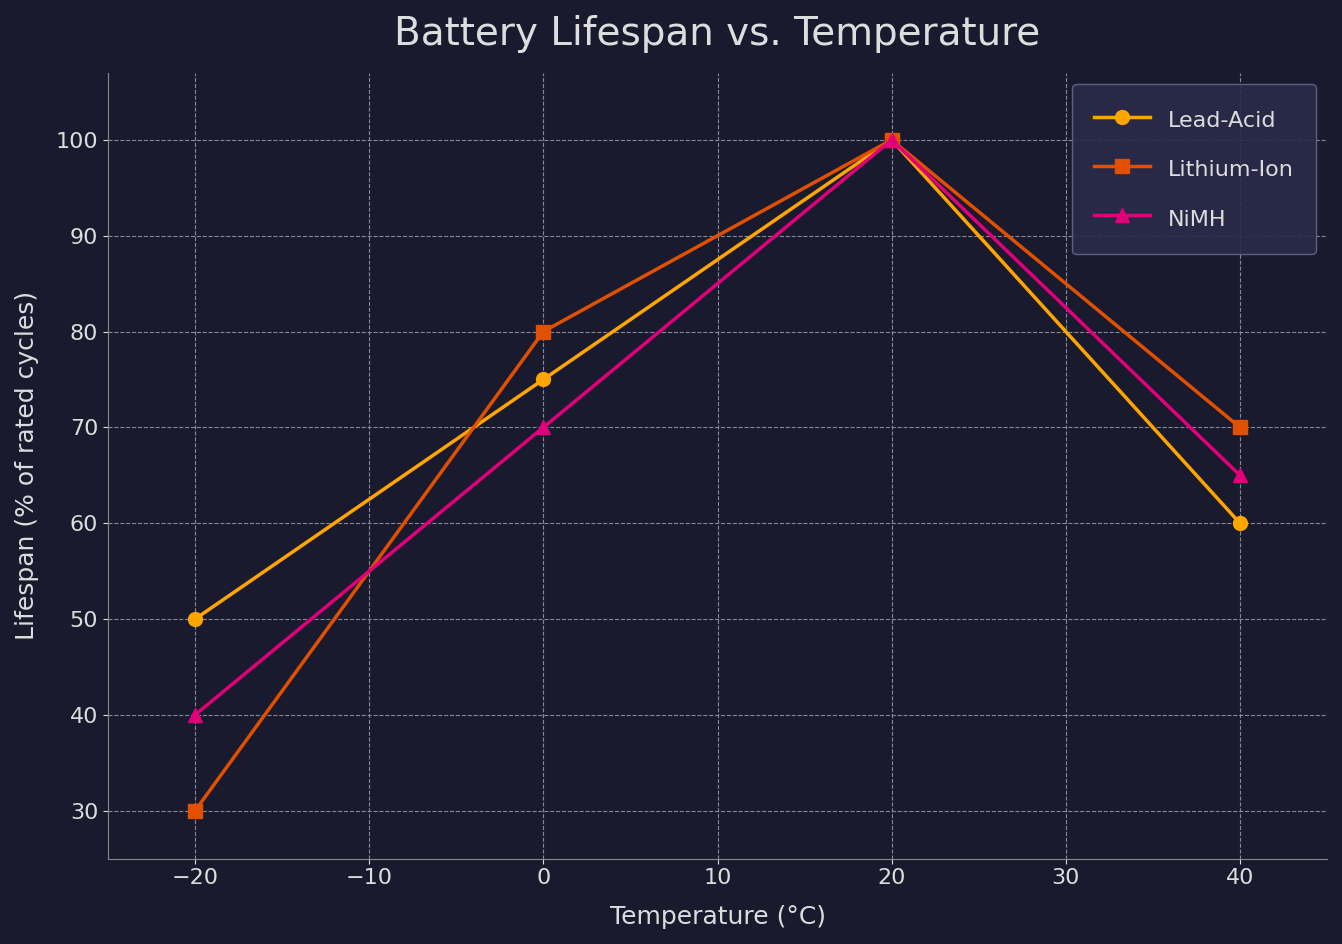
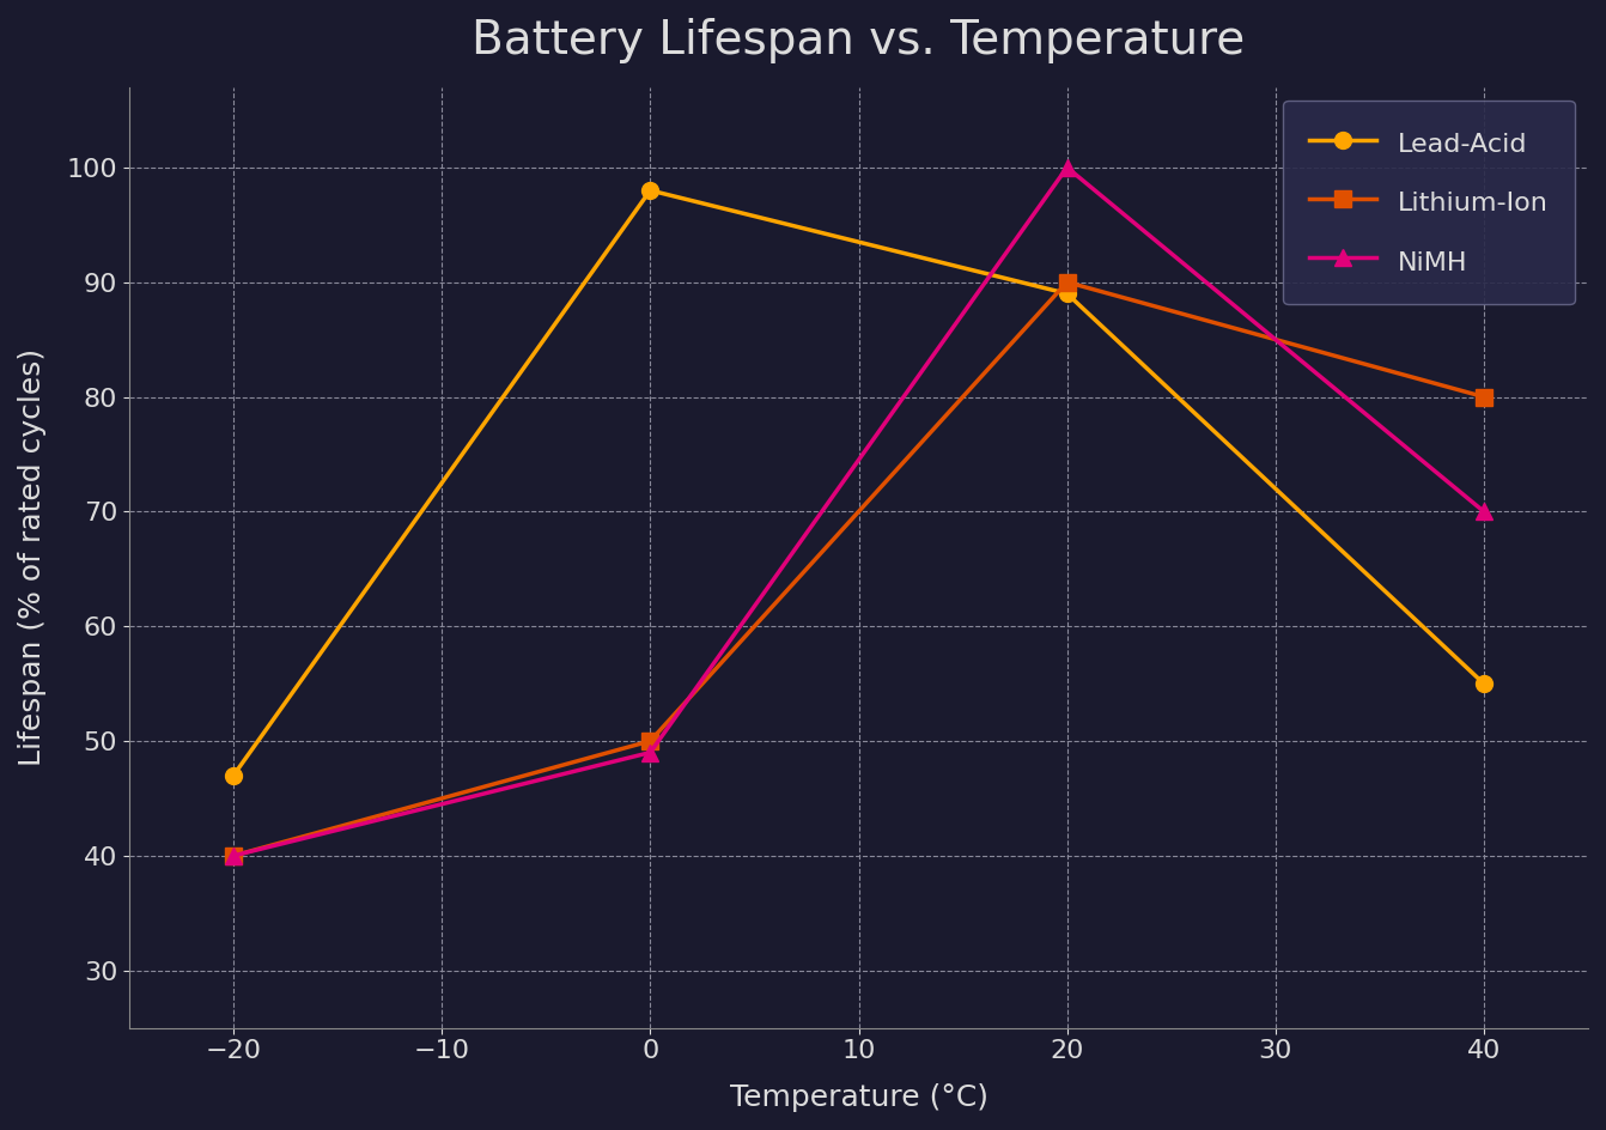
Lead-Acid/−20: 50 -> 47
Lithium-Ion/−20: 30 -> 40
Lead-Acid/0: 75 -> 98
Lithium-Ion/0: 80 -> 50
NiMH/0: 70 -> 49
Lead-Acid/20: 100 -> 89
Lithium-Ion/20: 100 -> 90
Lead-Acid/40: 60 -> 55
Lithium-Ion/40: 70 -> 80
NiMH/40: 65 -> 70
